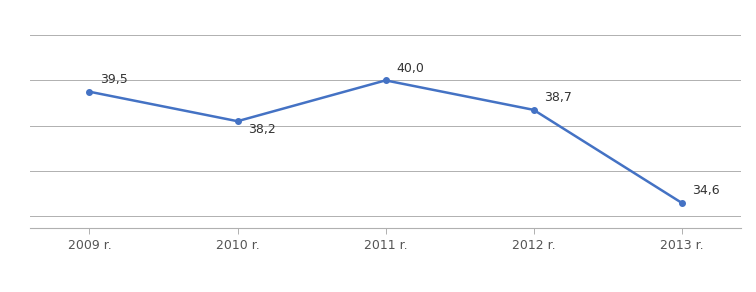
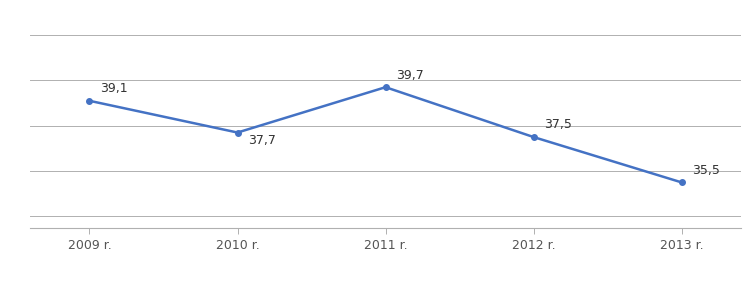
2009 r.: 39,5 -> 39,1
2010 r.: 38,2 -> 37,7
2011 r.: 40,0 -> 39,7
2012 r.: 38,7 -> 37,5
2013 r.: 34,6 -> 35,5
